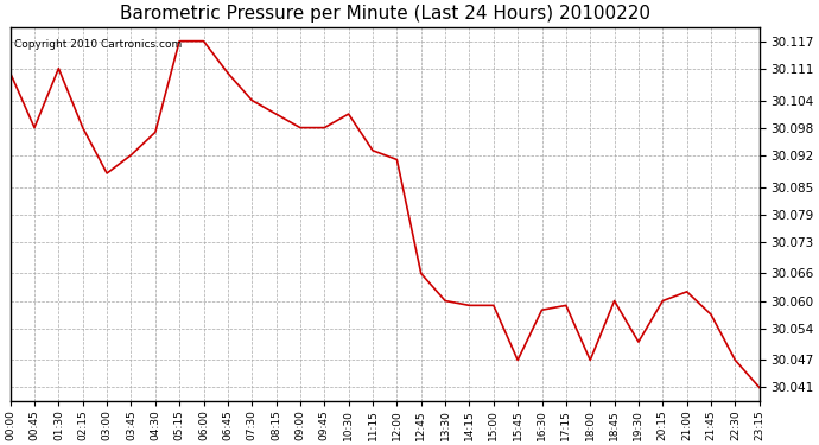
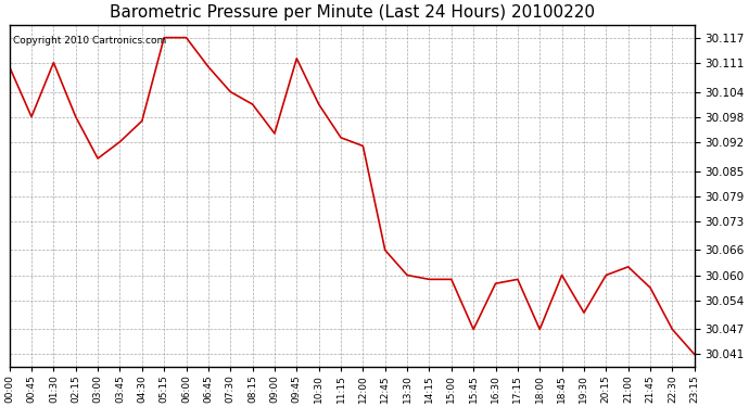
09:00: 30.098 -> 30.094
09:45: 30.098 -> 30.112
